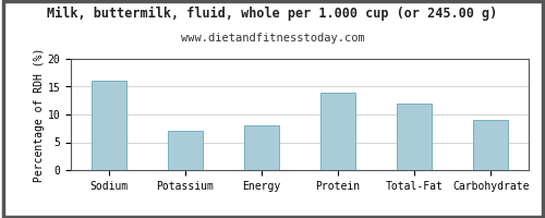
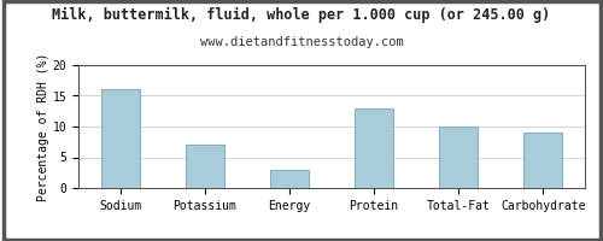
Energy: 8 -> 3
Protein: 14 -> 13
Total-Fat: 12 -> 10
